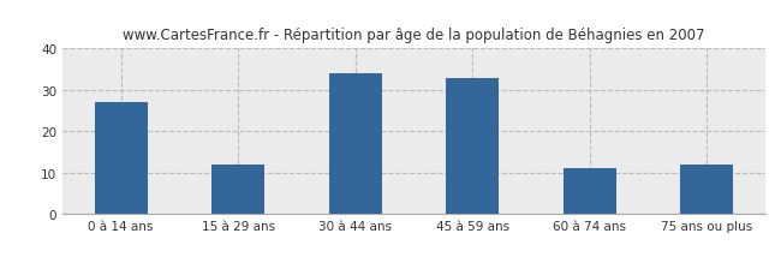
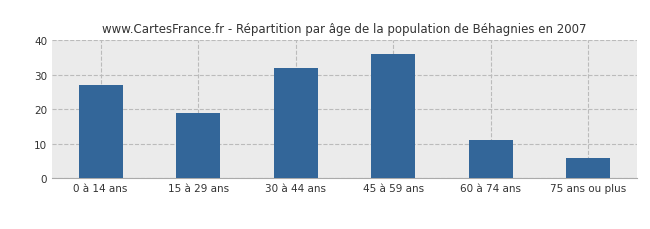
15 à 29 ans: 12 -> 19
30 à 44 ans: 34 -> 32
45 à 59 ans: 33 -> 36
75 ans ou plus: 12 -> 6
